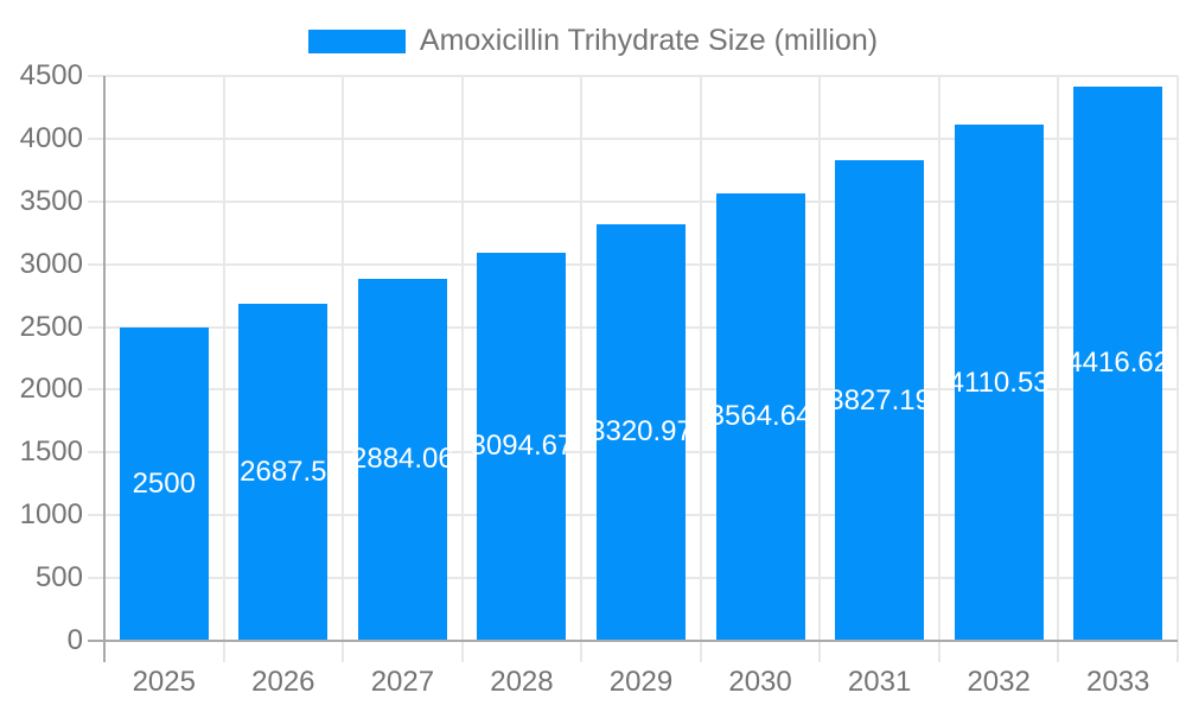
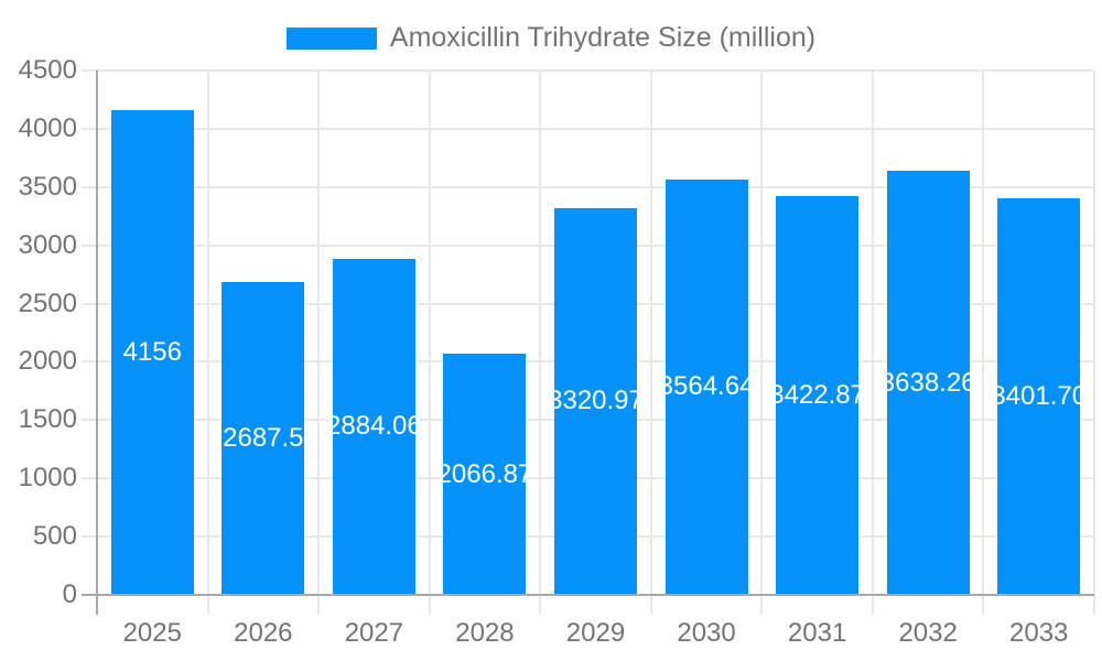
2025: 2500 -> 4156
2028: 3094.67 -> 2066.87
2031: 3827.19 -> 3422.87
2032: 4110.53 -> 3638.26
2033: 4416.62 -> 3401.70
